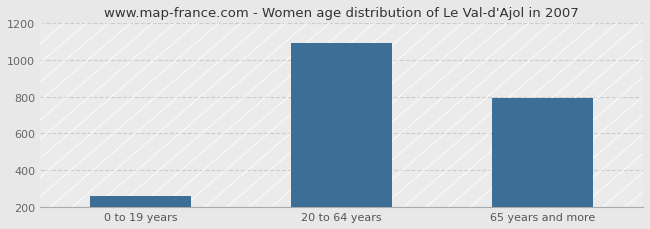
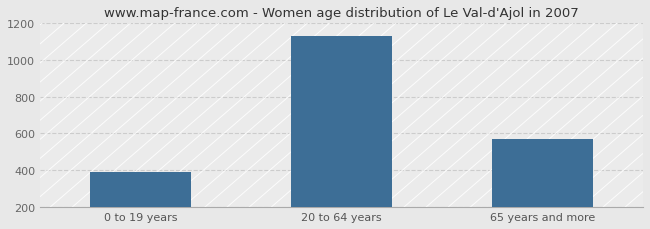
0 to 19 years: 260 -> 390
20 to 64 years: 1090 -> 1130
65 years and more: 790 -> 570
